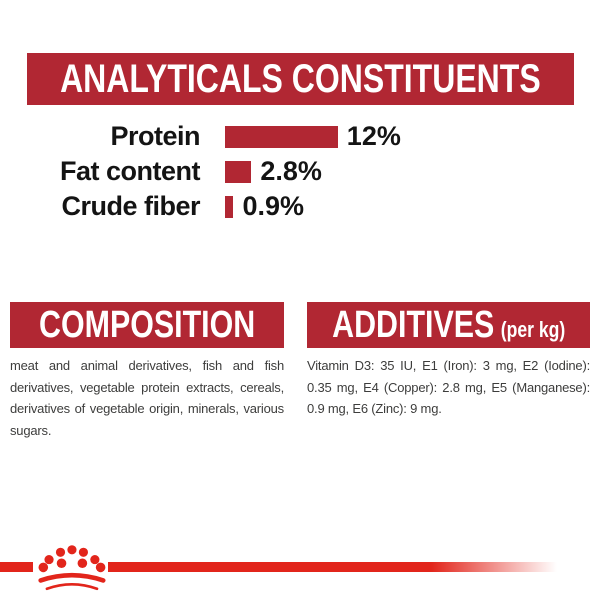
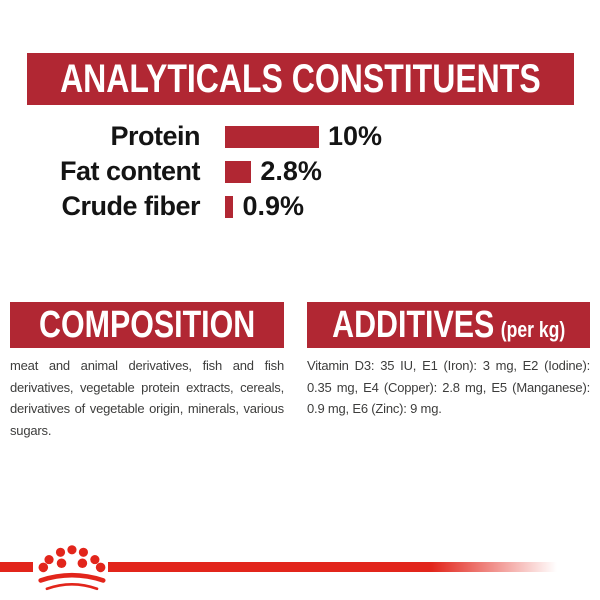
Protein: 12% -> 10%
